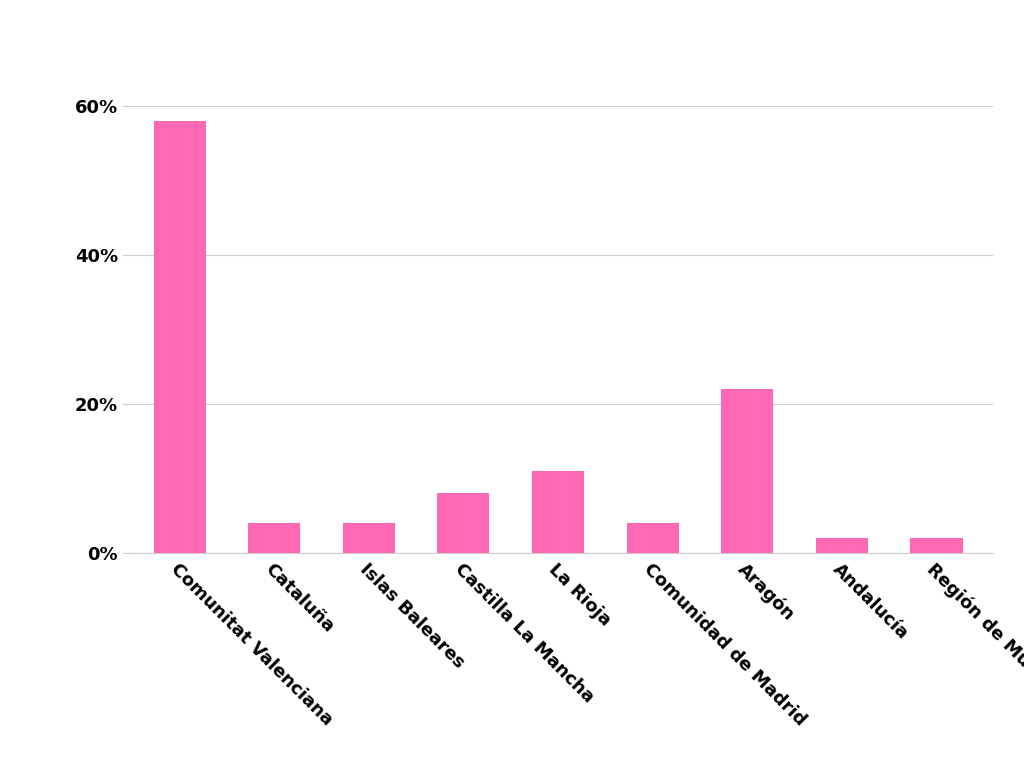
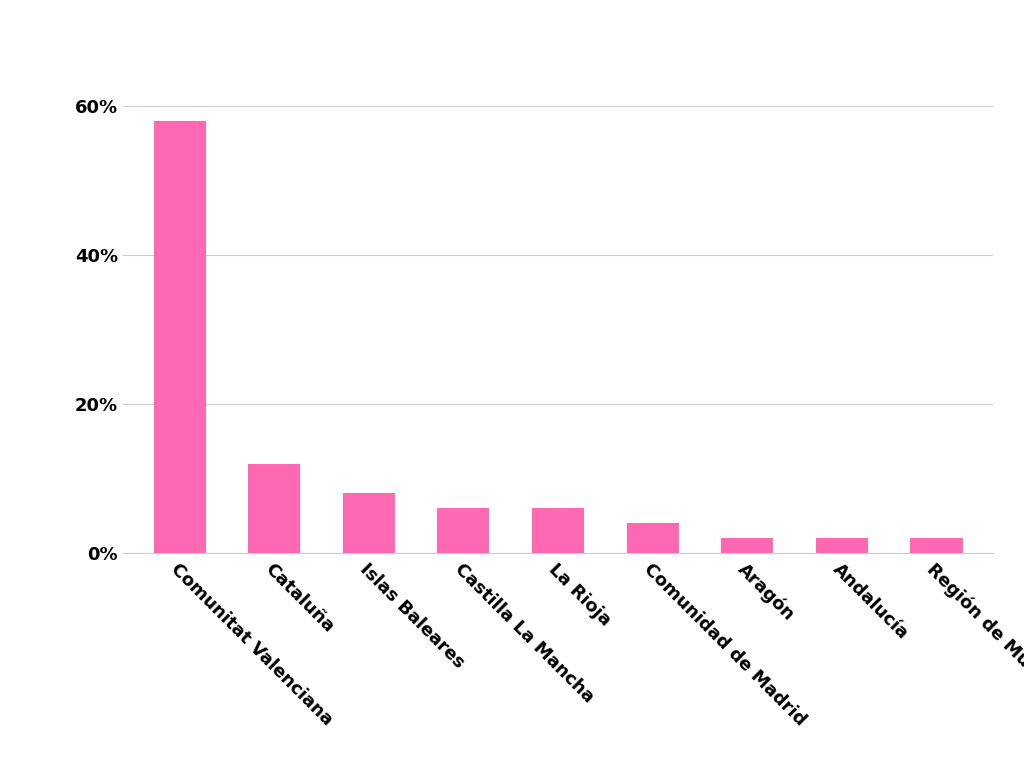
Cataluña: 4% -> 12%
Islas Baleares: 4% -> 8%
Castilla La Mancha: 8% -> 6%
La Rioja: 11% -> 6%
Aragón: 22% -> 2%
